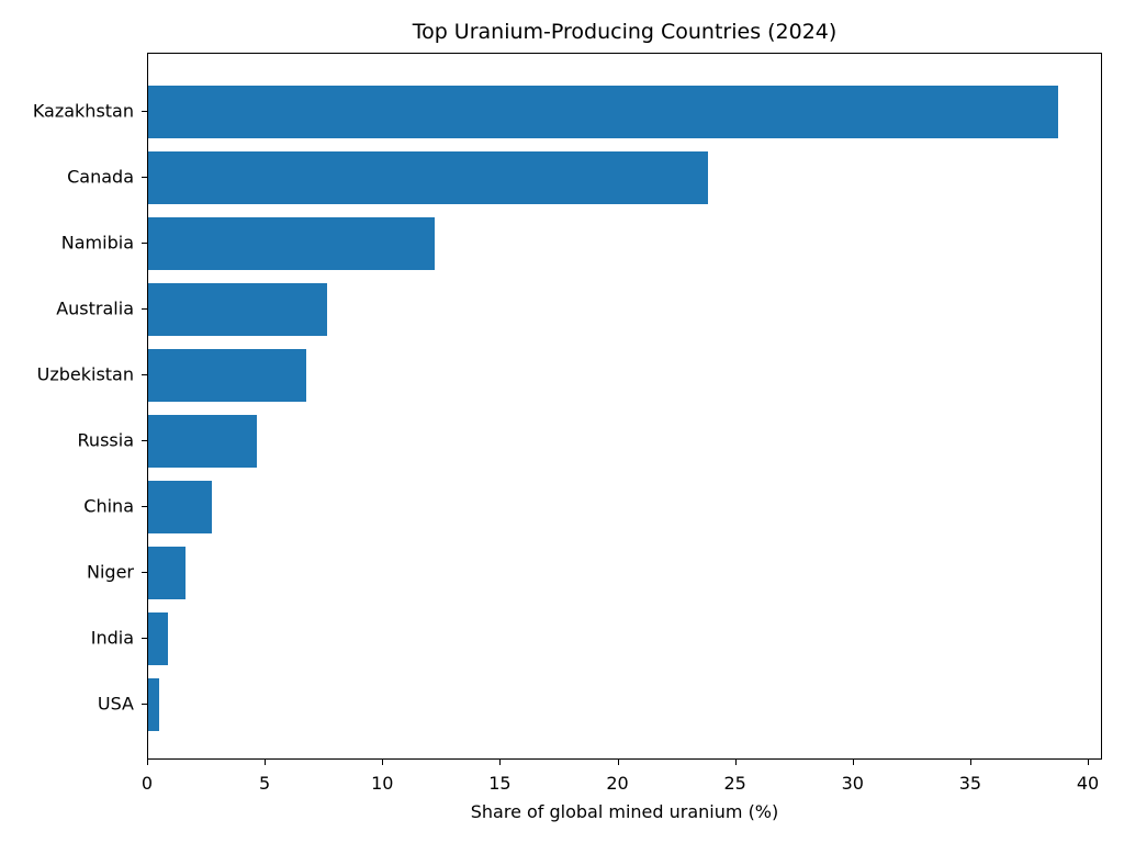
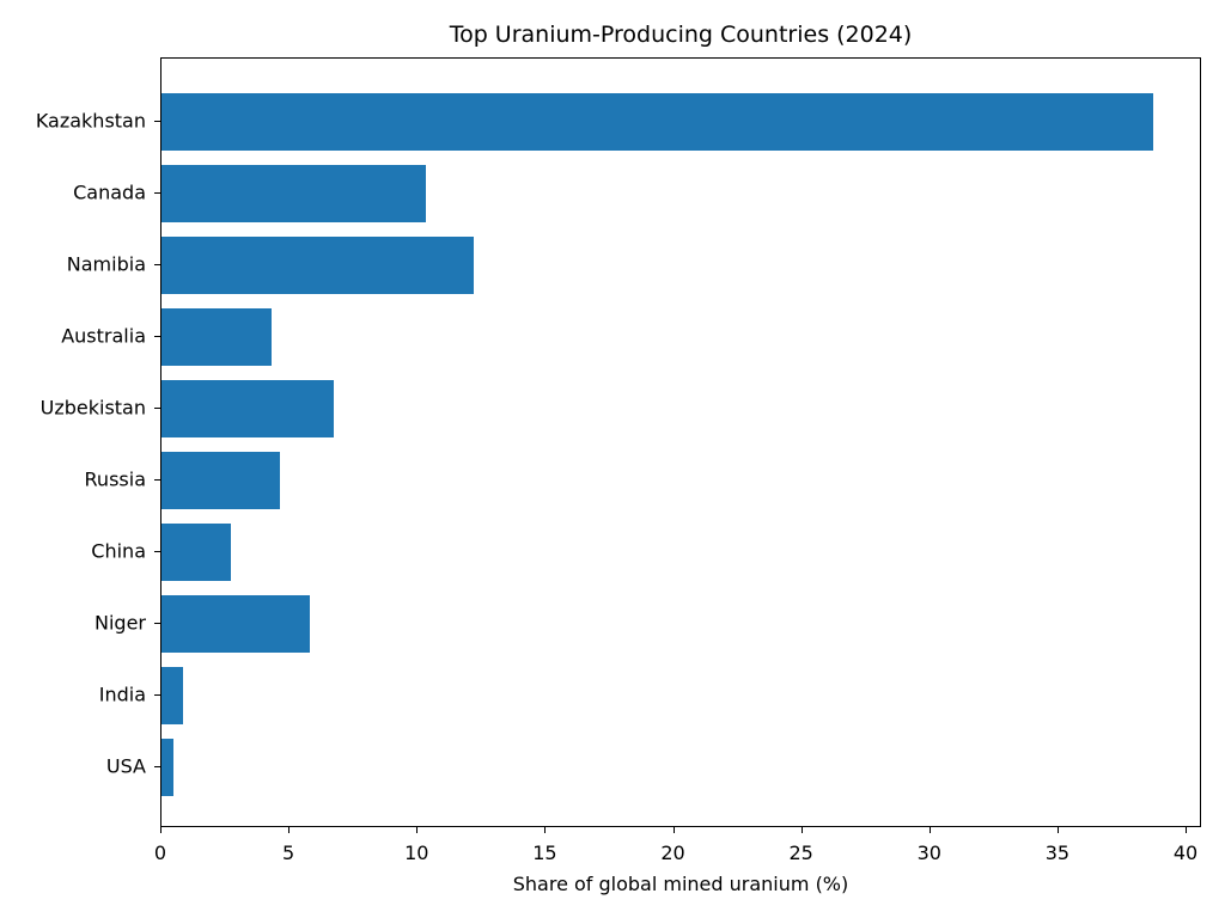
Canada: 23.8 -> 10.3
Australia: 7.6 -> 4.3
Niger: 1.6 -> 5.8
